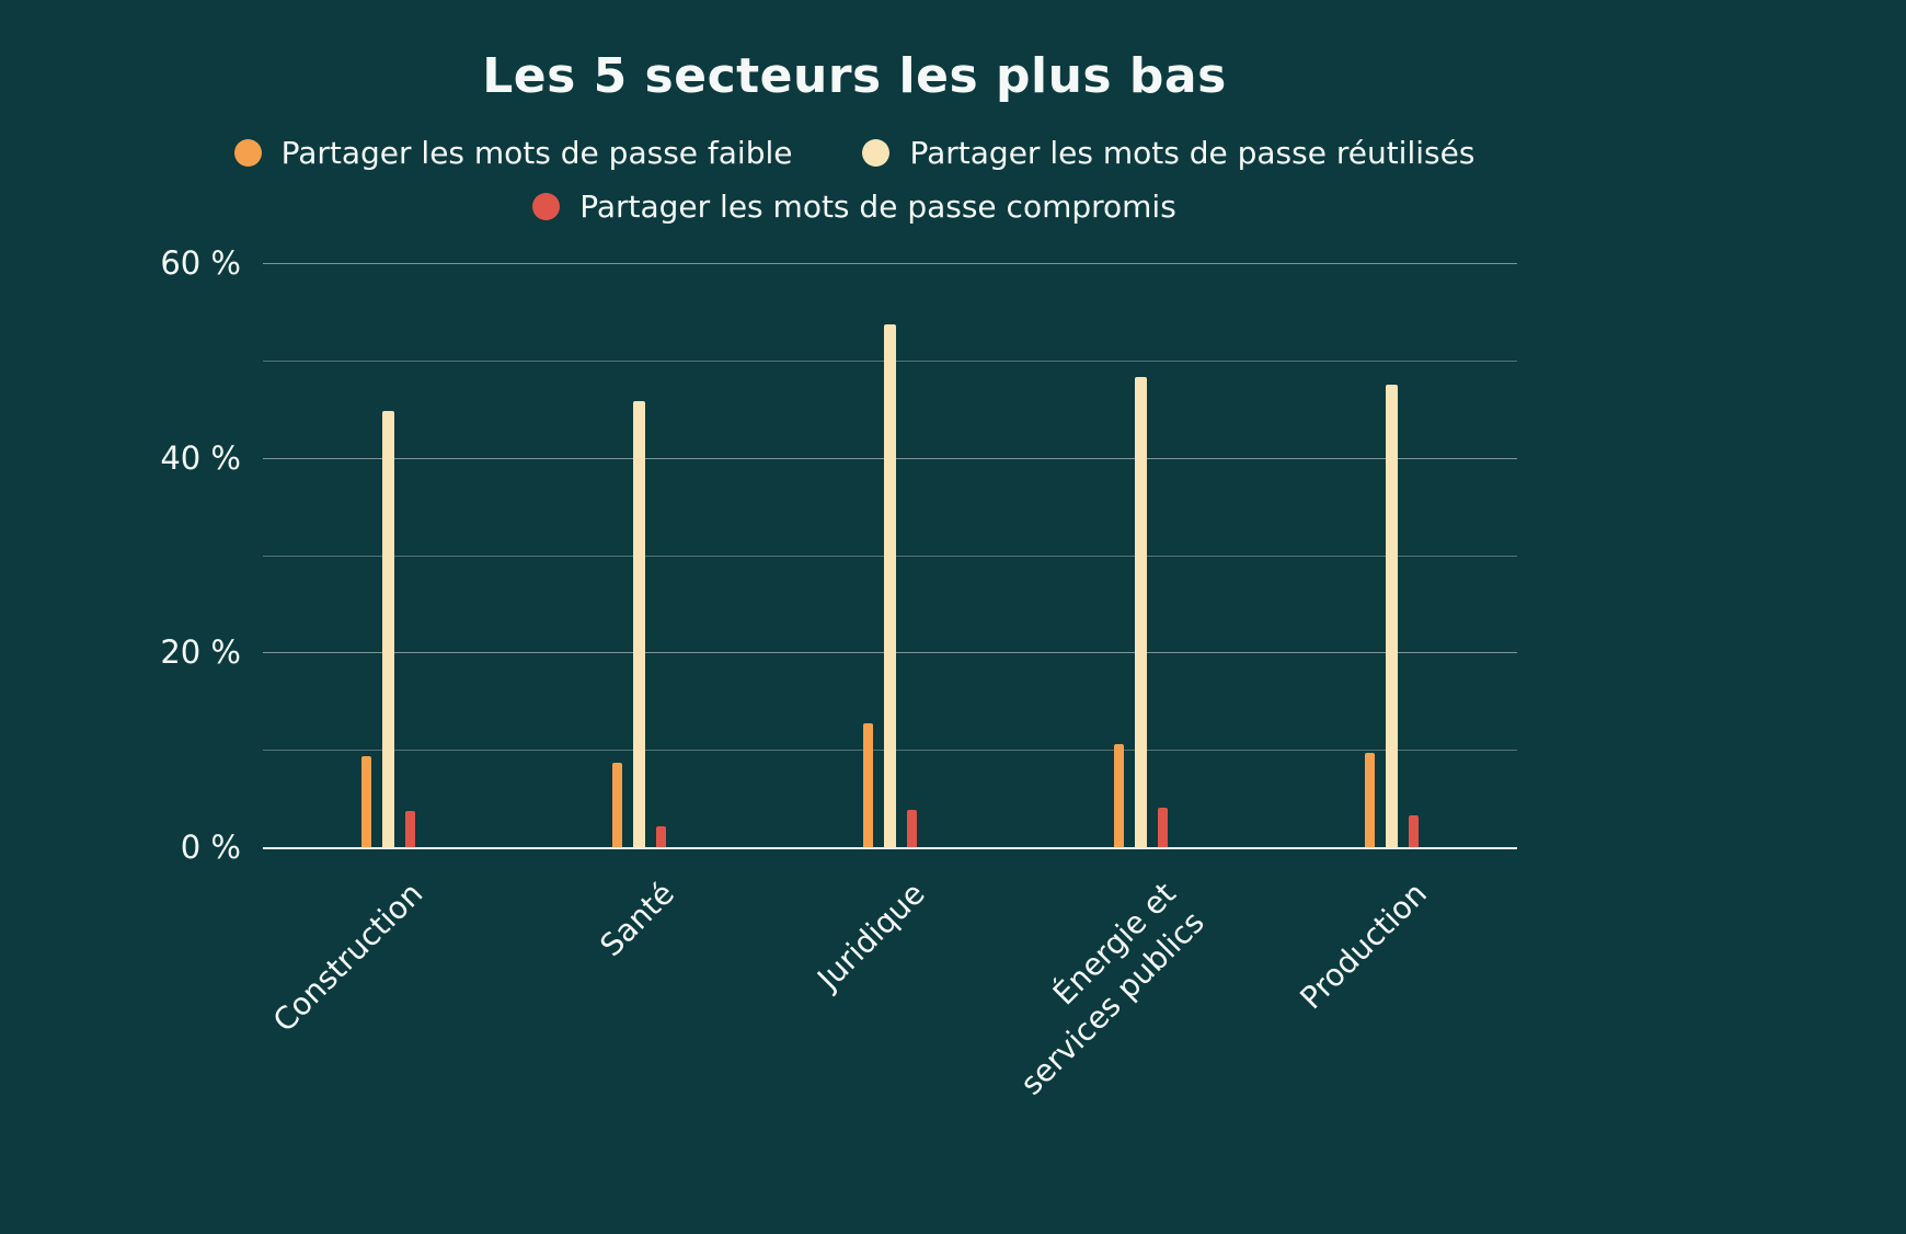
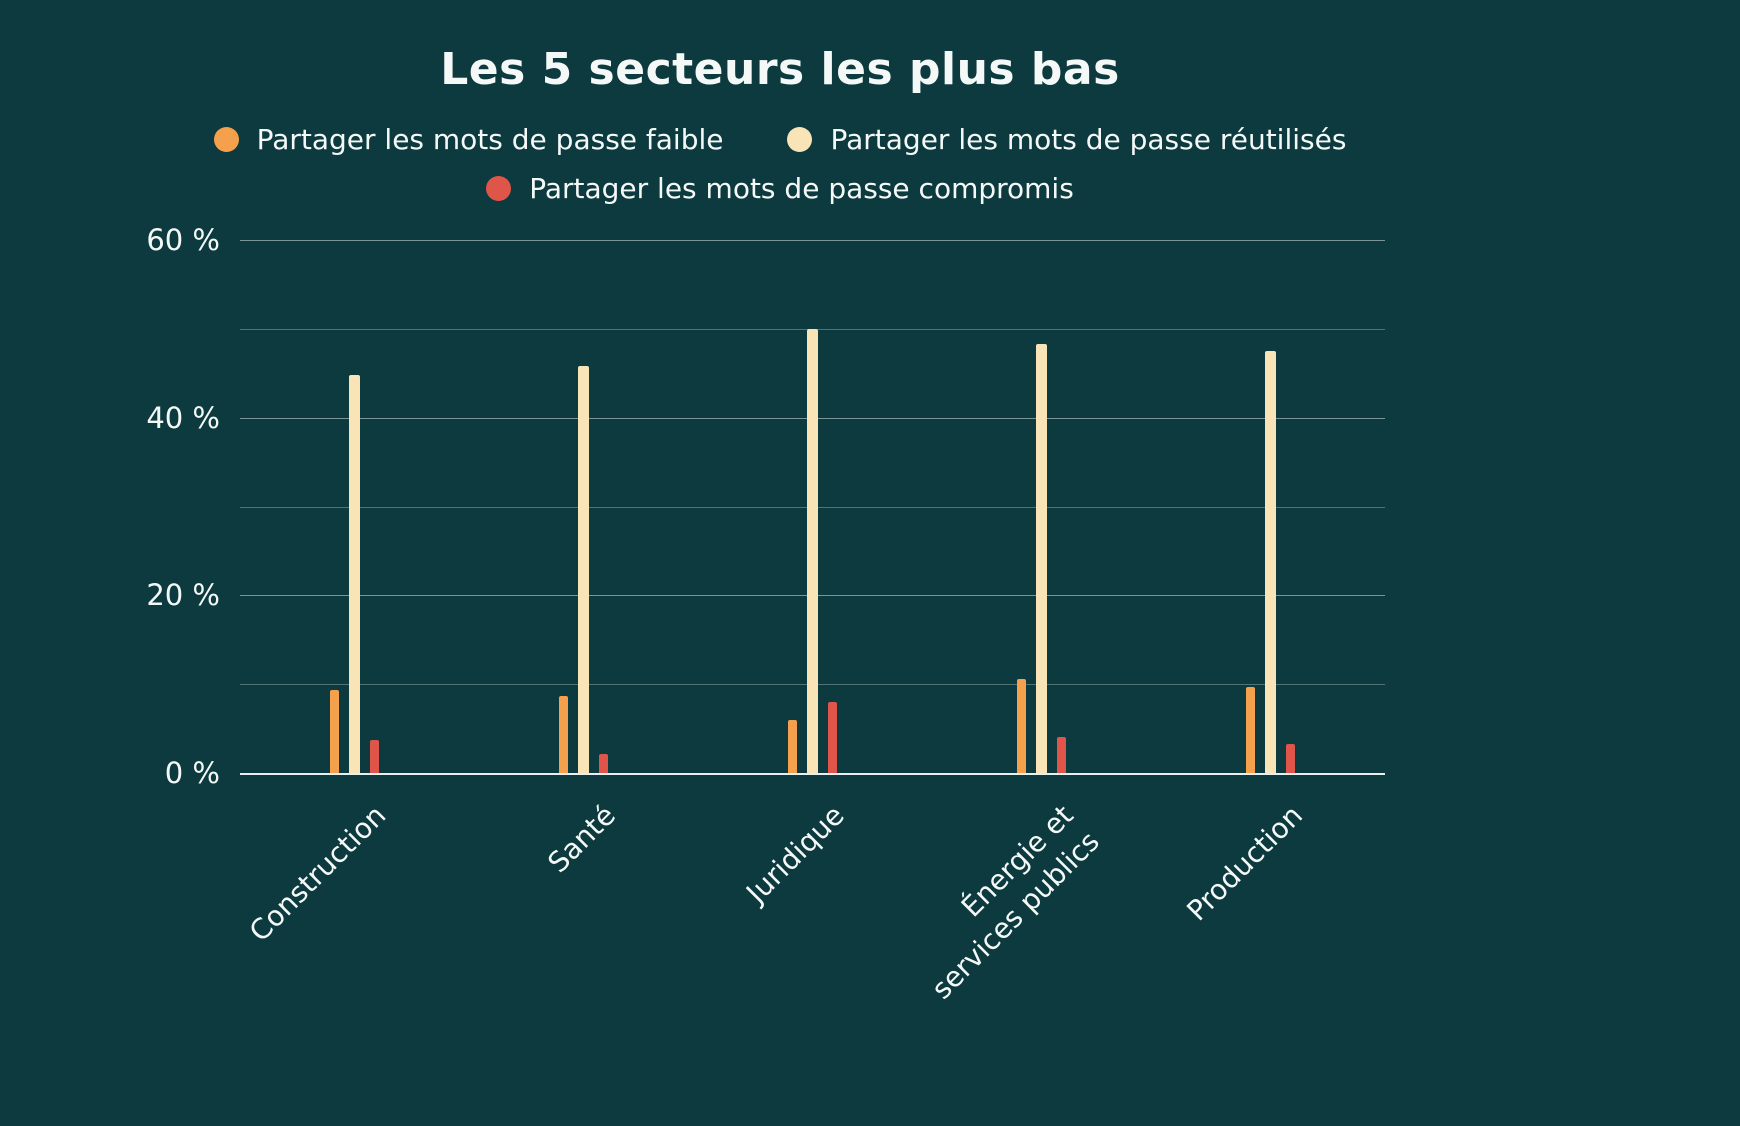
Partager les mots de passe faible/Juridique: 13% -> 6%
Partager les mots de passe réutilisés/Juridique: 54% -> 50%
Partager les mots de passe compromis/Juridique: 4% -> 8%
